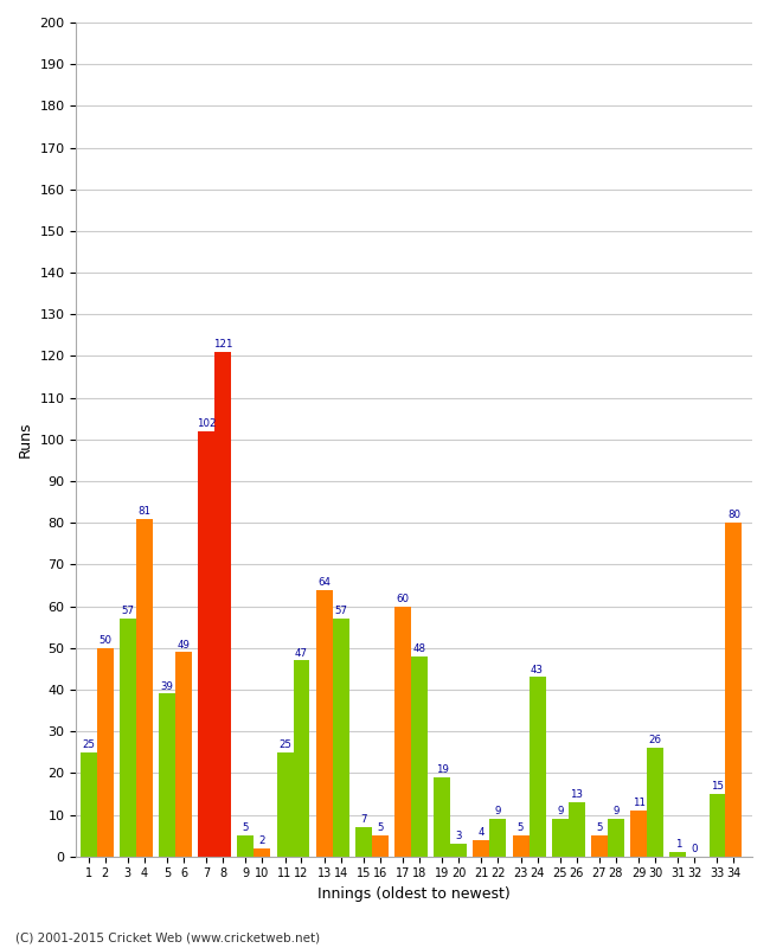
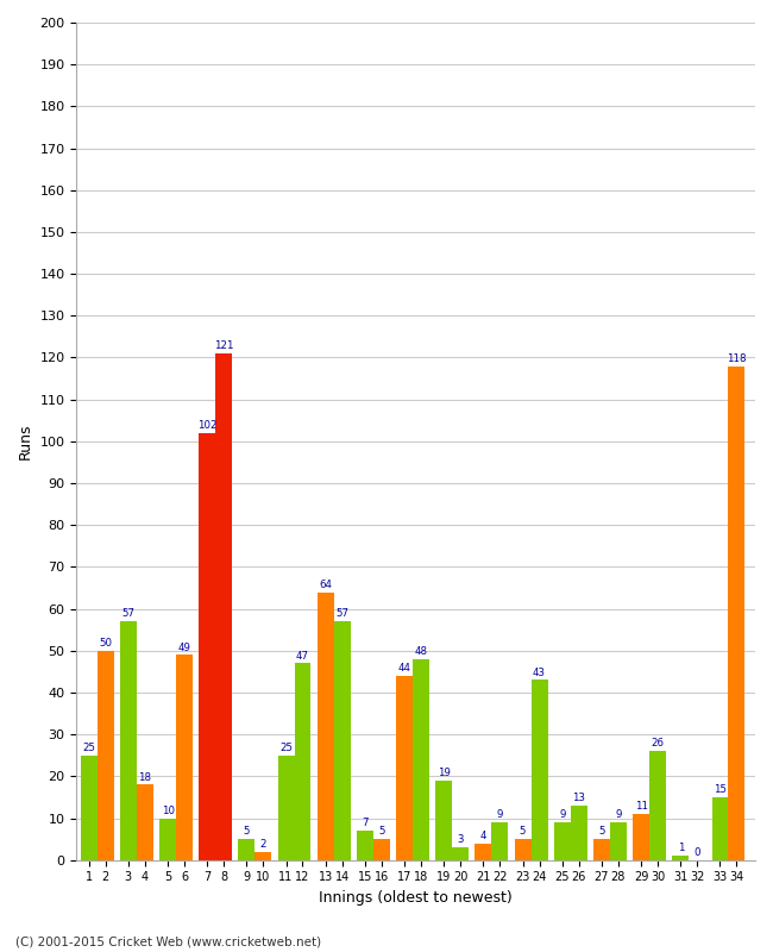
4: 81 -> 18
5: 39 -> 10
17: 60 -> 44
34: 80 -> 118
